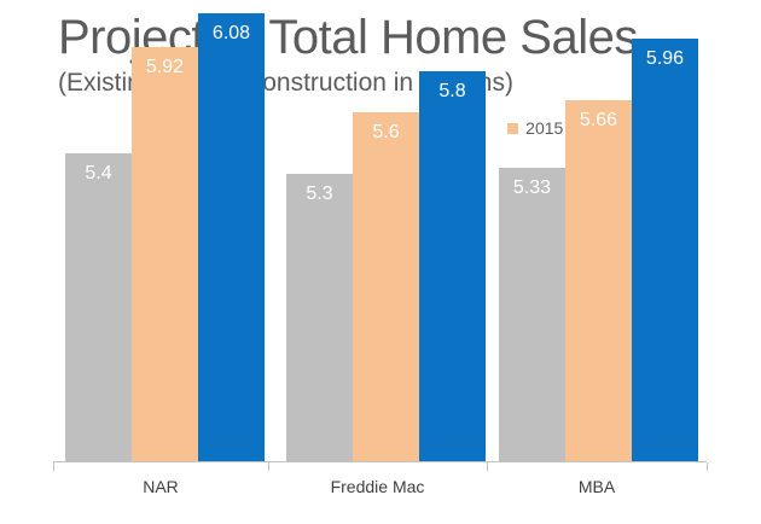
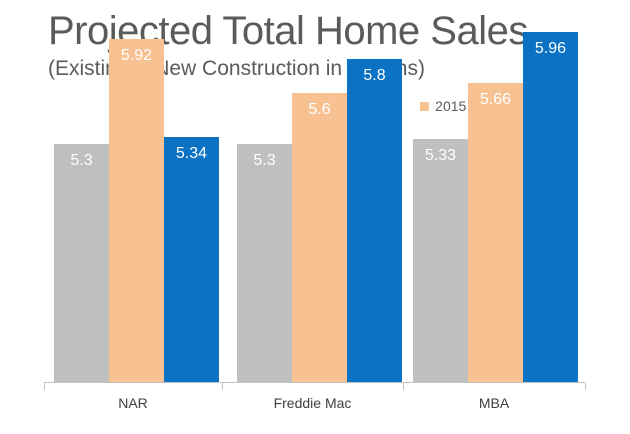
2014/NAR: 5.4 -> 5.3
2016/NAR: 6.08 -> 5.34
